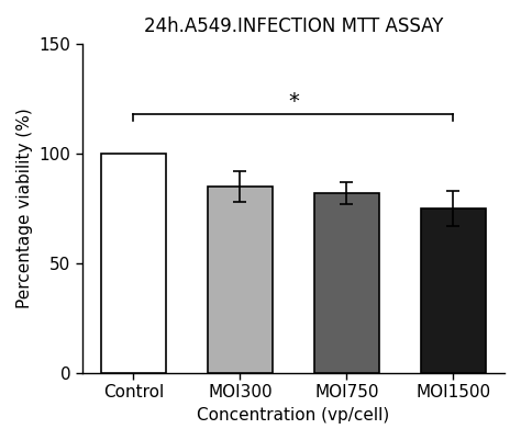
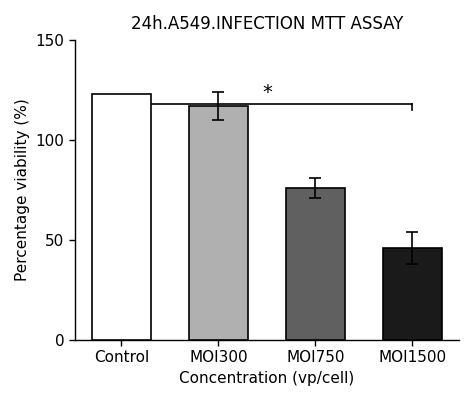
Control: 100 -> 123
MOI300: 85 -> 117
MOI750: 82 -> 76
MOI1500: 75 -> 46
